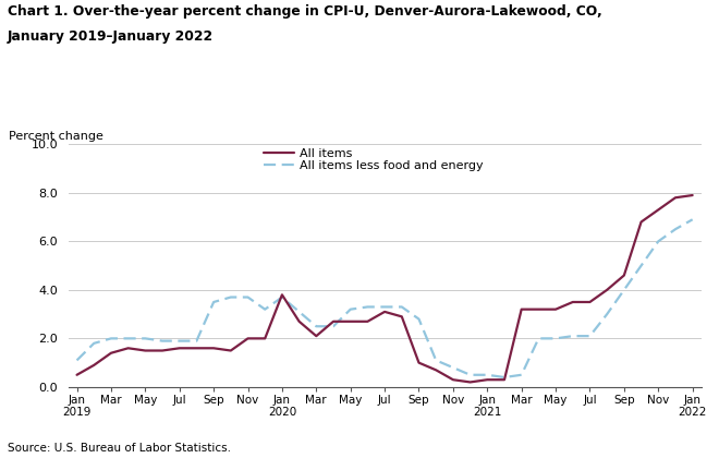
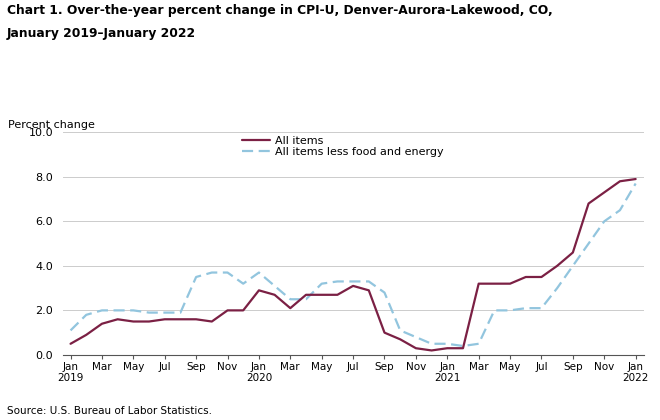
All items/Jan 2020: 3.8 -> 2.9
All items less food and energy/Jan 2022: 6.9 -> 7.7
